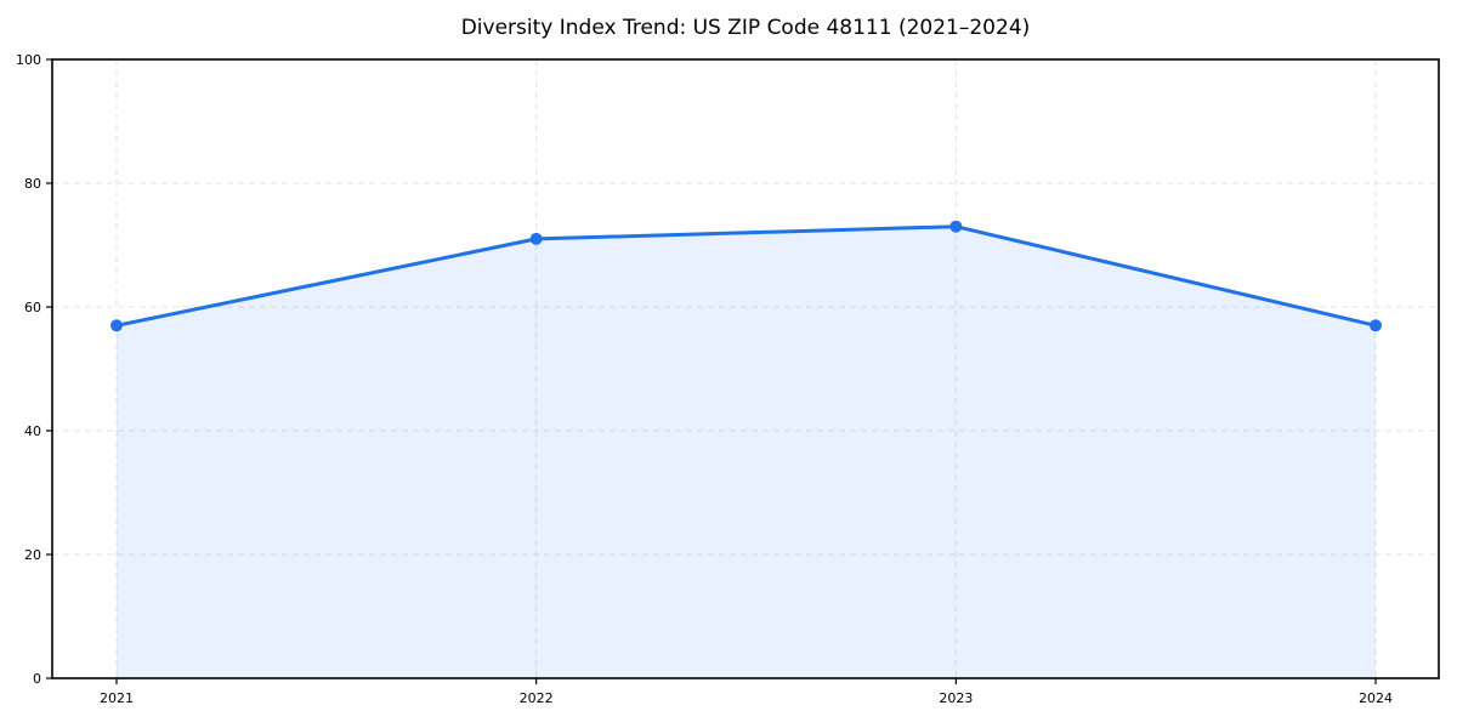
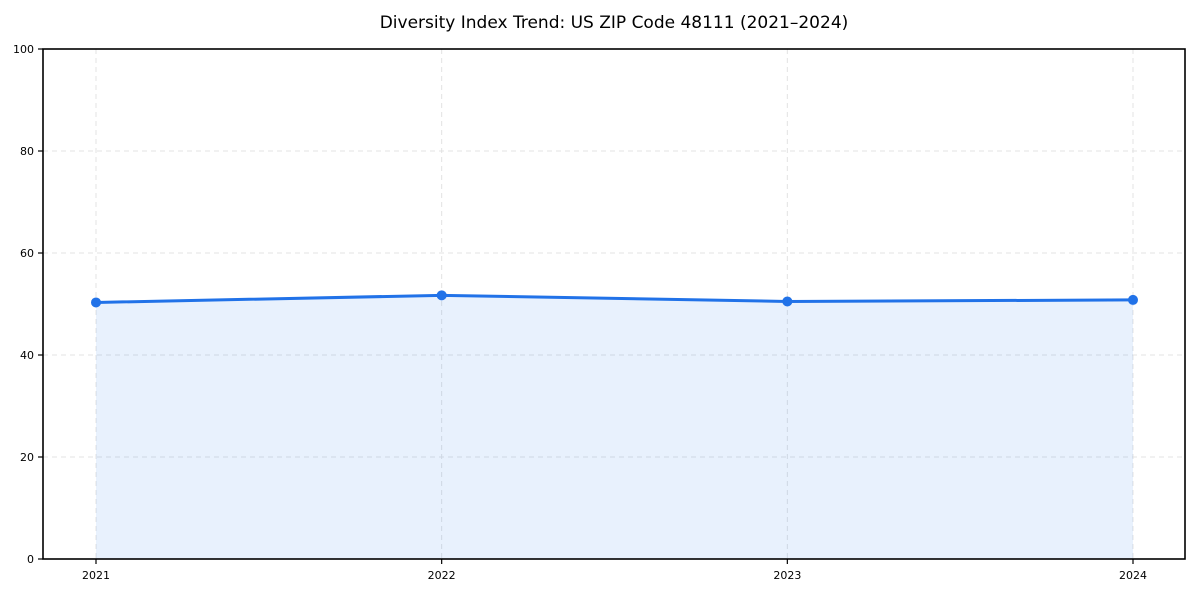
2021: 57 -> 50
2022: 71 -> 52
2023: 73 -> 50
2024: 57 -> 51
